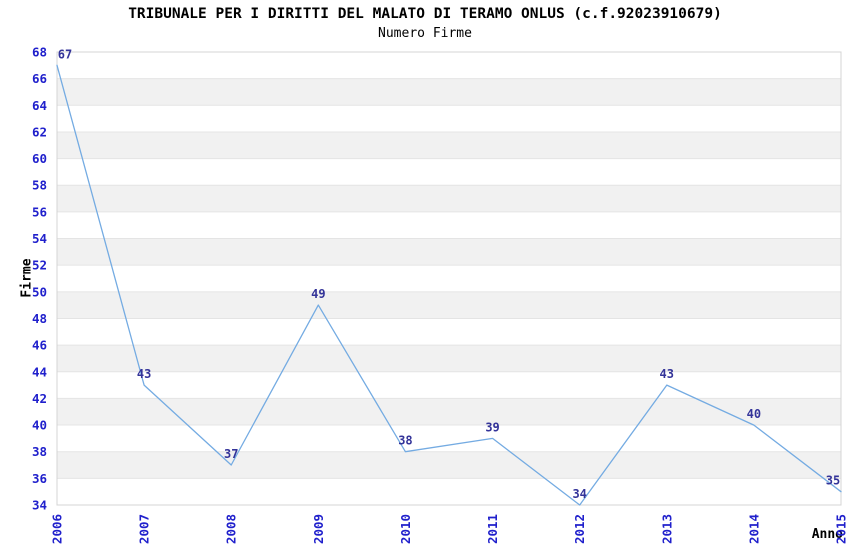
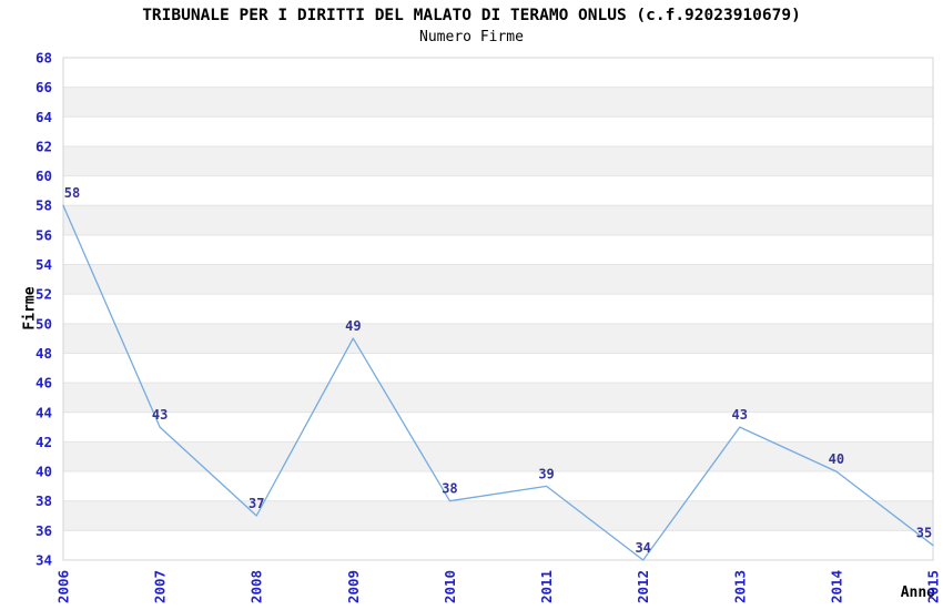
2006: 67 -> 58
